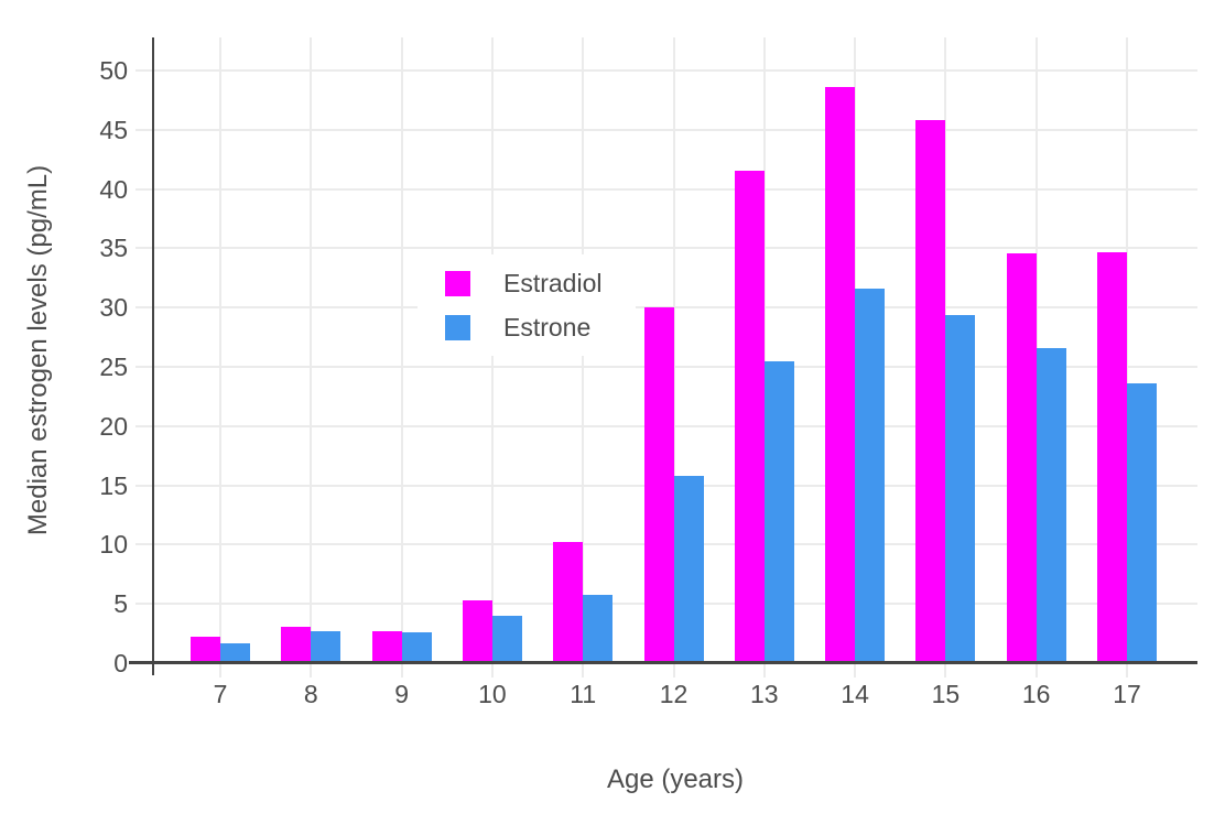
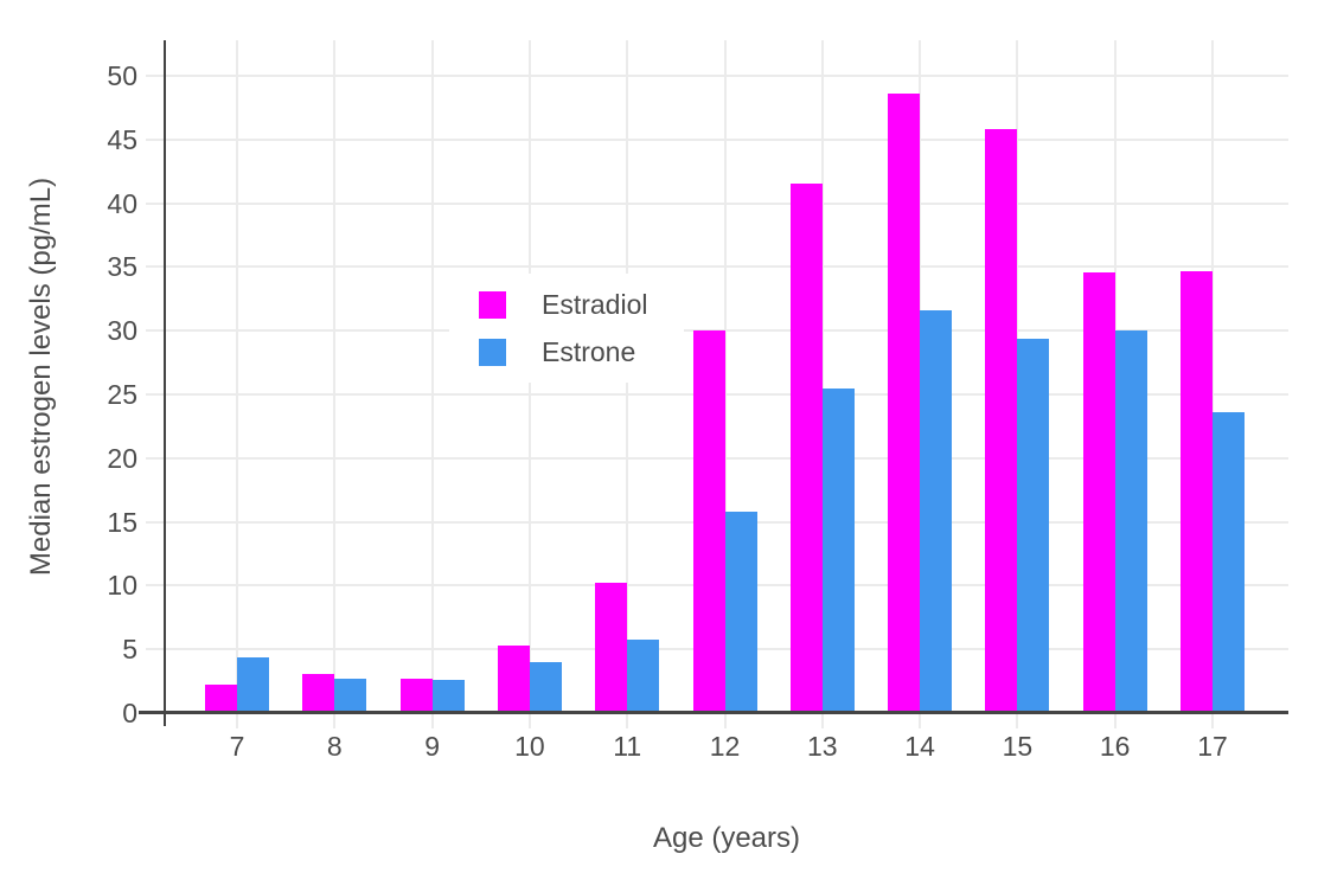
Estrone/7: 1.7 -> 4.4
Estrone/16: 26.6 -> 30.0
